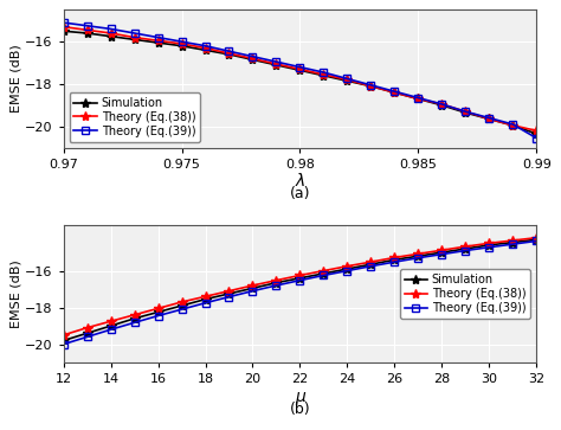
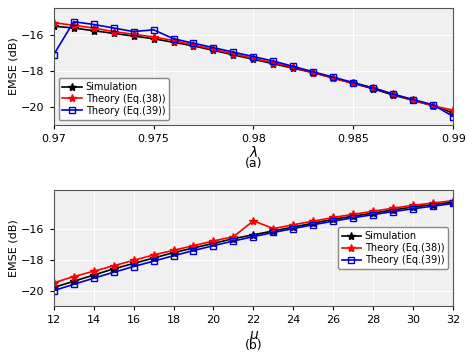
Theory (Eq.(39))/0.97: -15.1 -> -17.1
Theory (Eq.(39))/0.975: -16.0 -> -15.7
Theory (Eq.(38))/22: -16.2 -> -15.5
